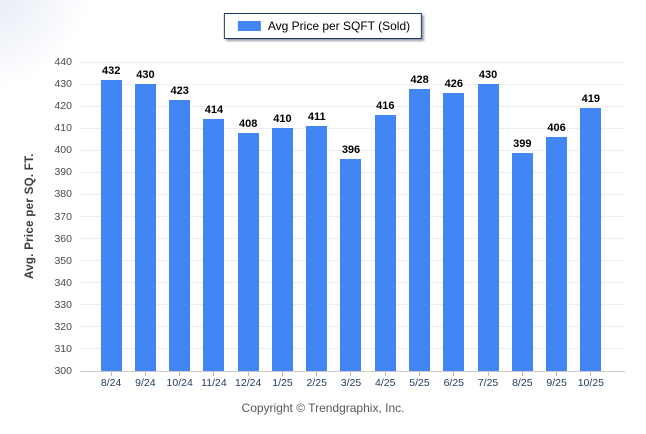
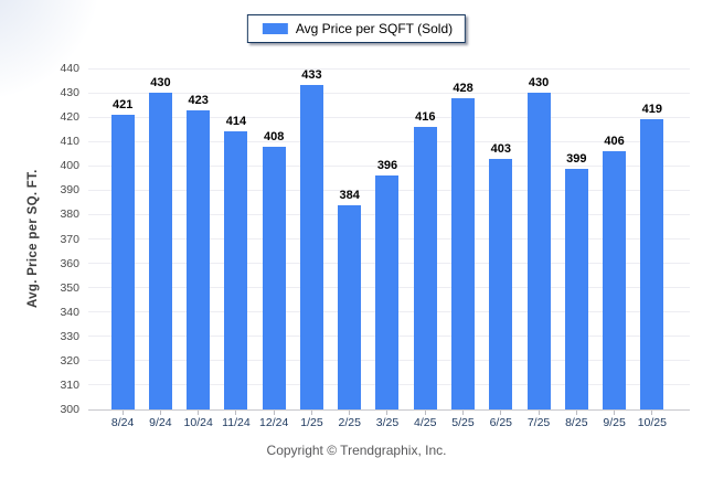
8/24: 432 -> 421
1/25: 410 -> 433
2/25: 411 -> 384
6/25: 426 -> 403
